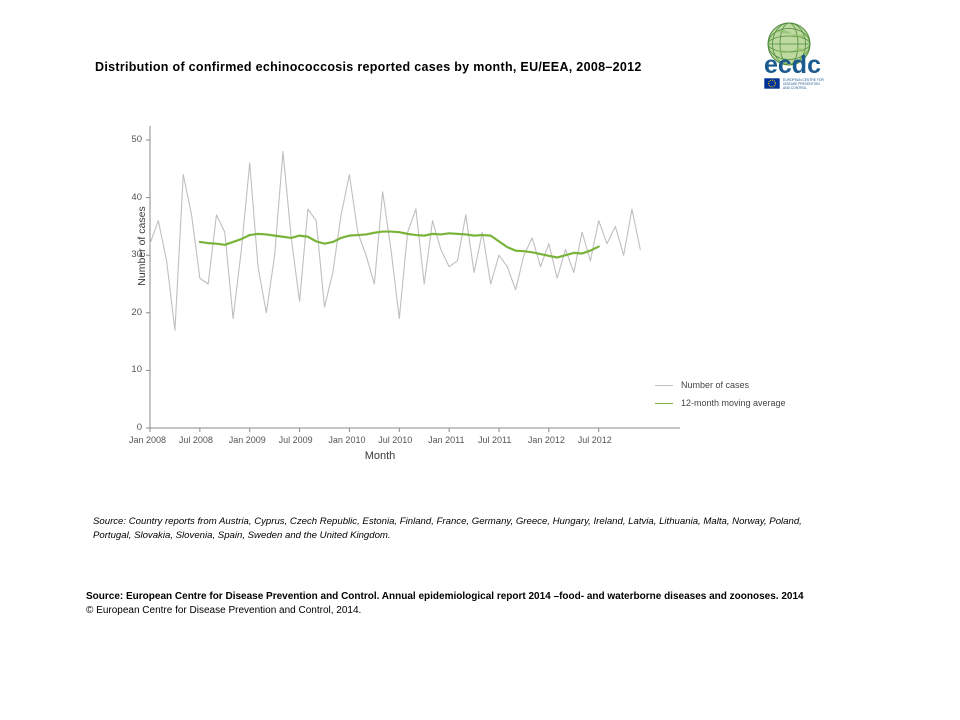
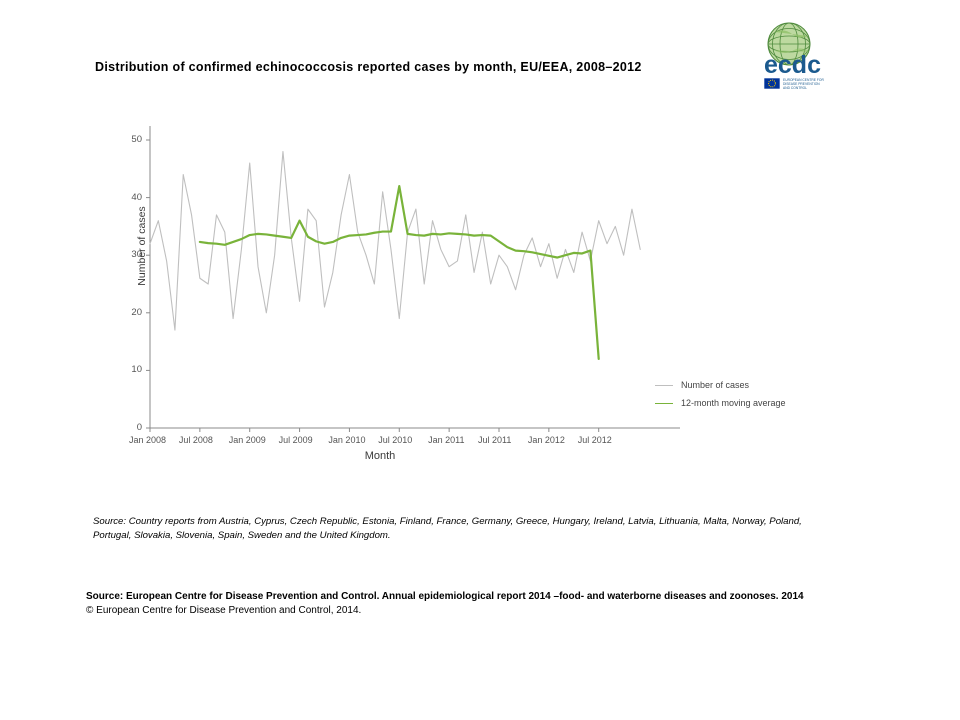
12-month moving average/Jul 2009: 33 -> 36
12-month moving average/Jul 2010: 34 -> 42
12-month moving average/Jul 2012: 32 -> 12
